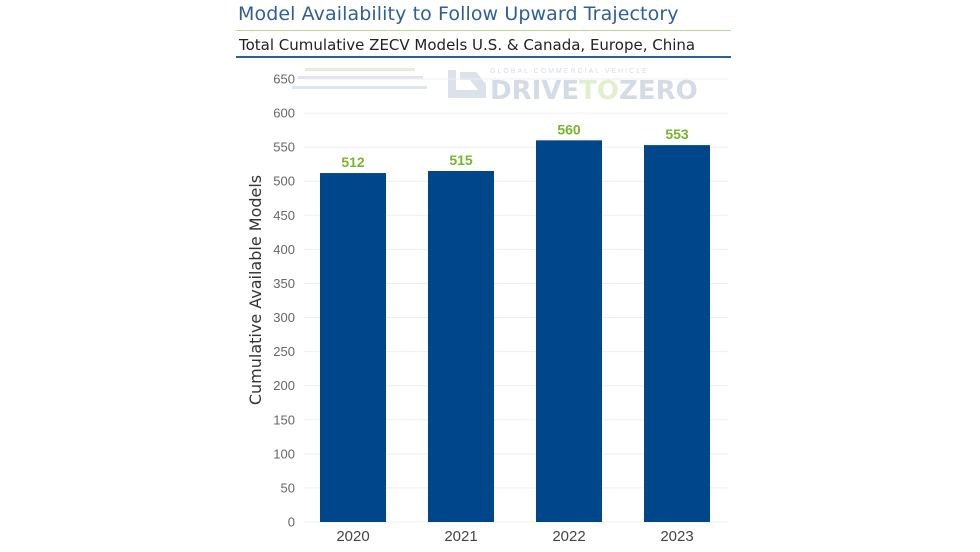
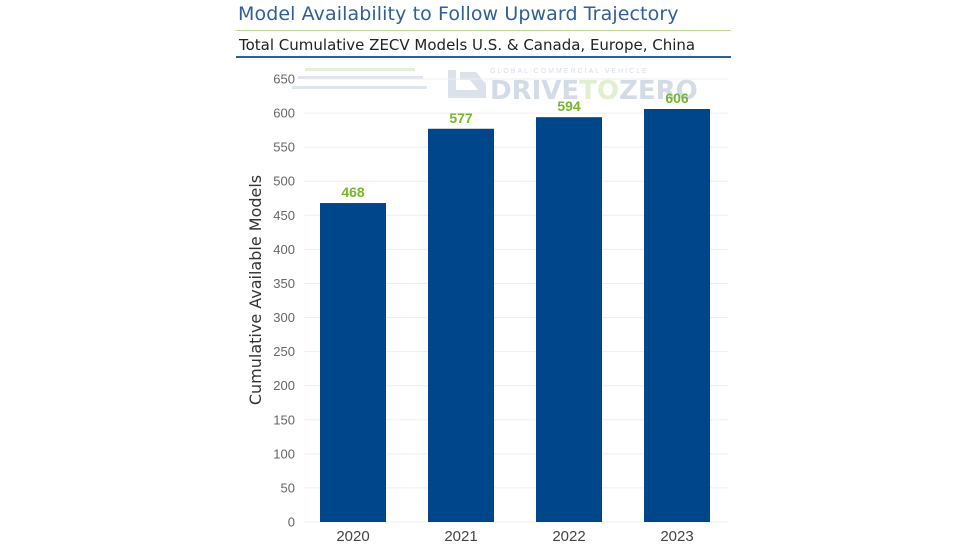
2020: 512 -> 468
2021: 515 -> 577
2022: 560 -> 594
2023: 553 -> 606
